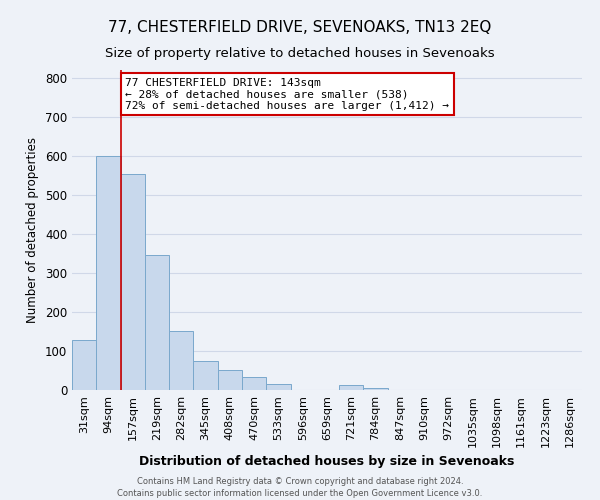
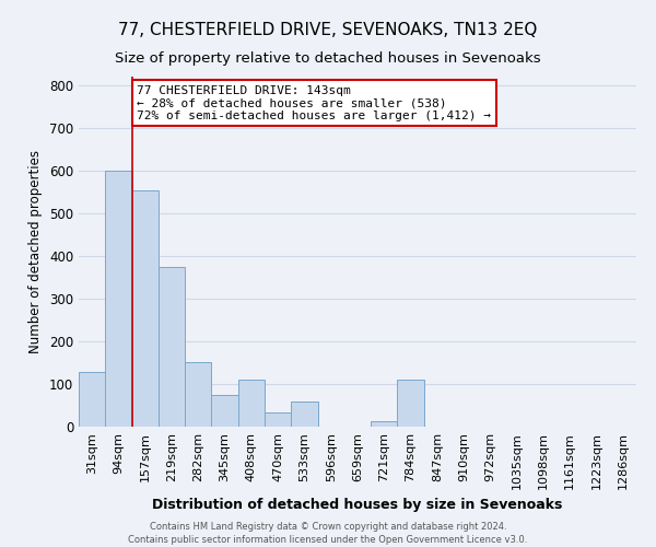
219sqm: 347 -> 375
408sqm: 50 -> 110
533sqm: 15 -> 60
784sqm: 5 -> 110
